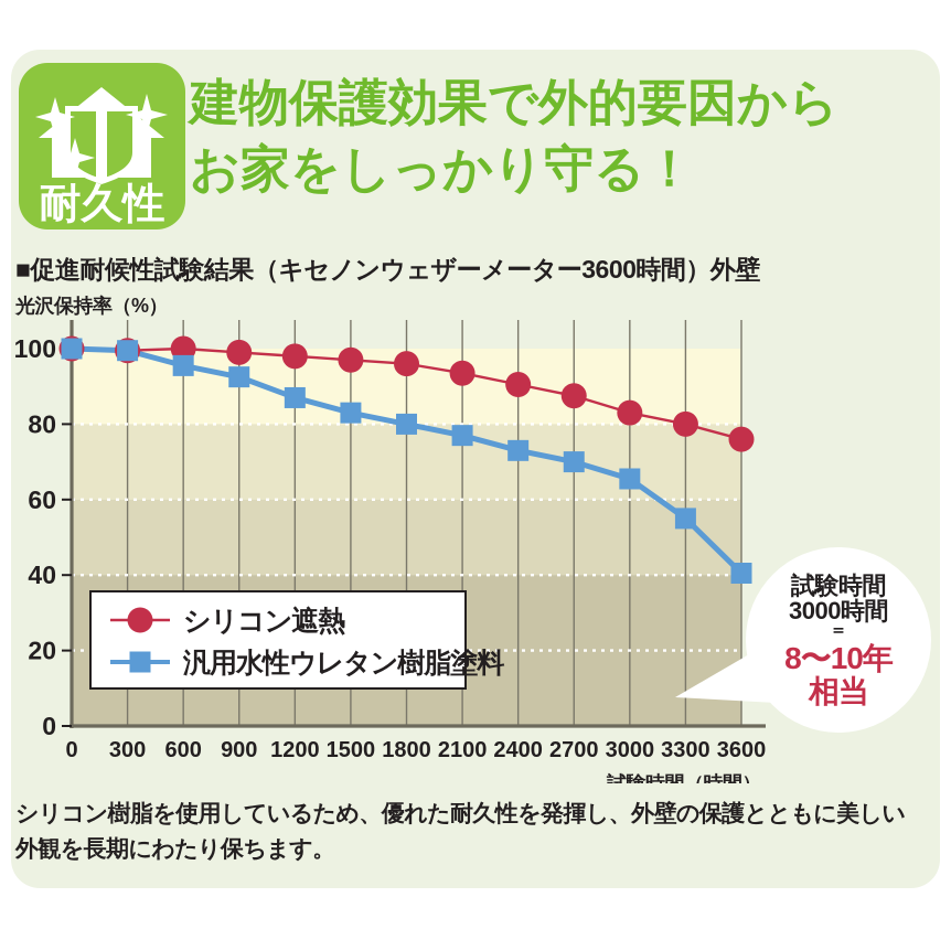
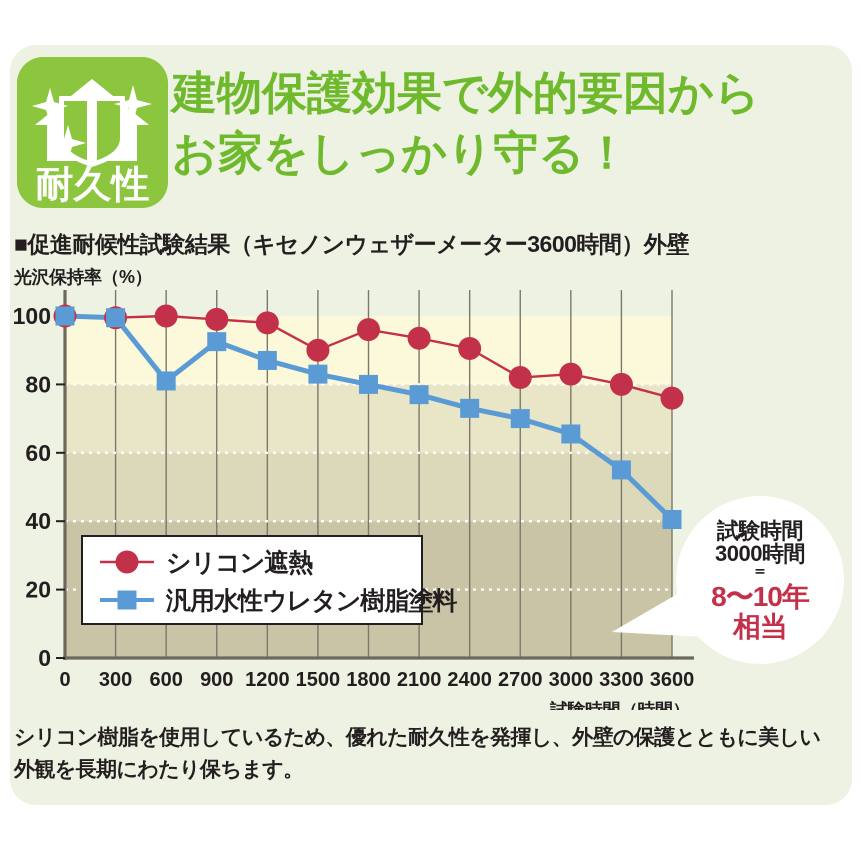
汎用水性ウレタン樹脂塗料/600: 96 -> 81
シリコン遮熱/1500: 97 -> 90
シリコン遮熱/2700: 88 -> 82
